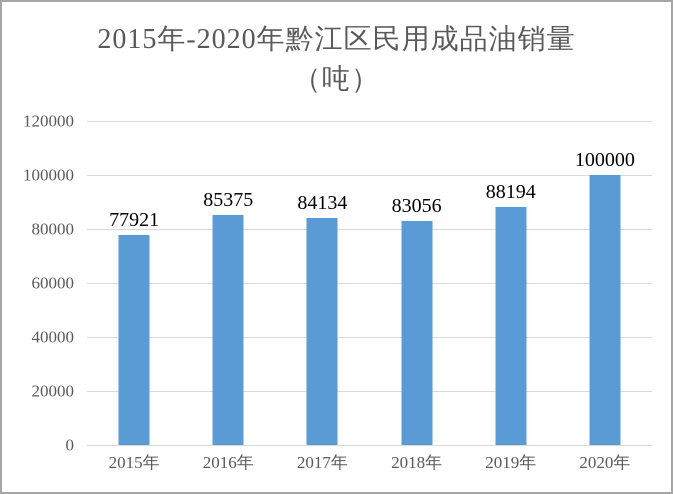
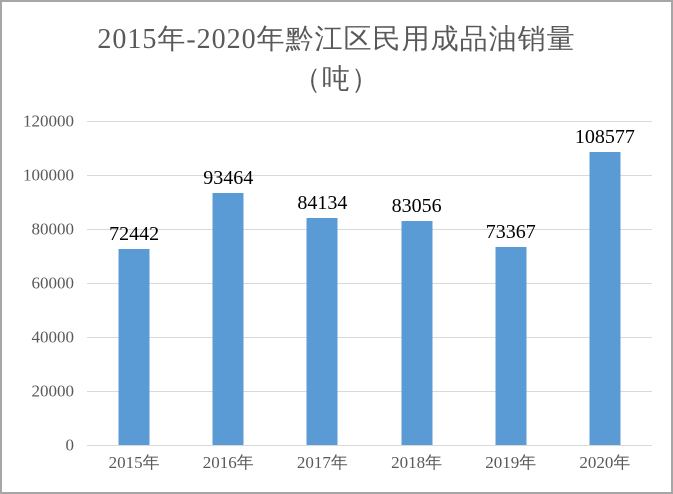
2015年: 77921 -> 72442
2016年: 85375 -> 93464
2019年: 88194 -> 73367
2020年: 100000 -> 108577
